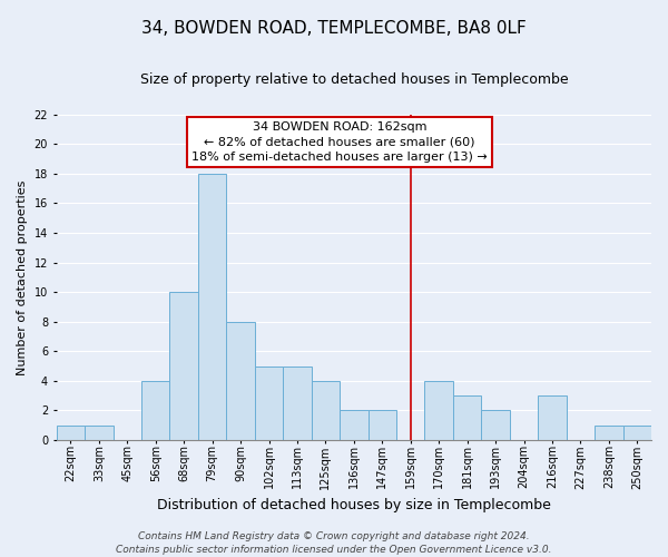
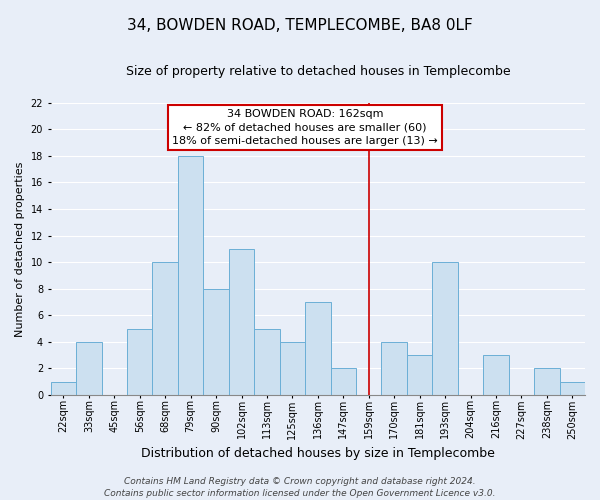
33sqm: 1 -> 4
56sqm: 4 -> 5
102sqm: 5 -> 11
136sqm: 2 -> 7
193sqm: 2 -> 10
238sqm: 1 -> 2
